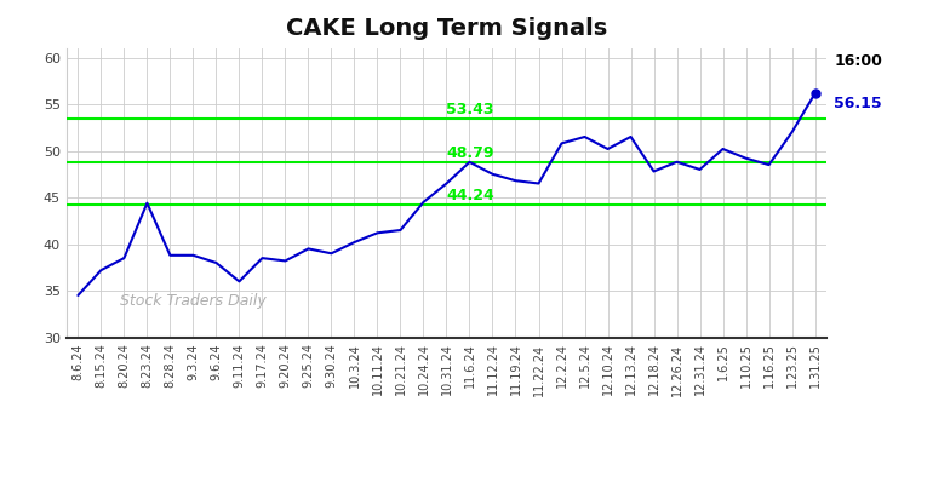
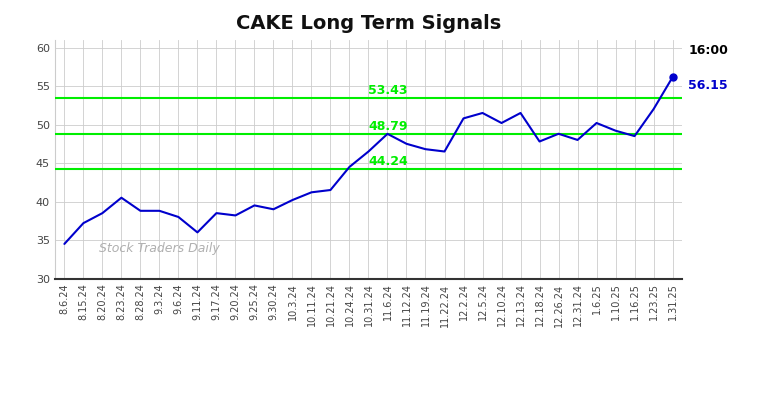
8.23.24: 44.4 -> 40.5
